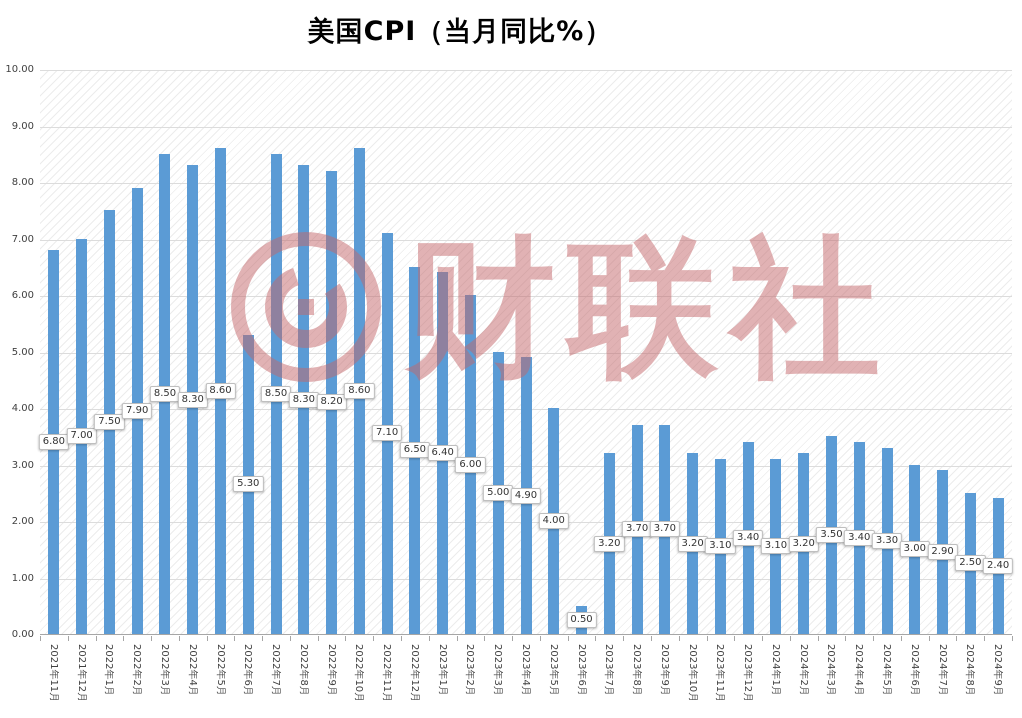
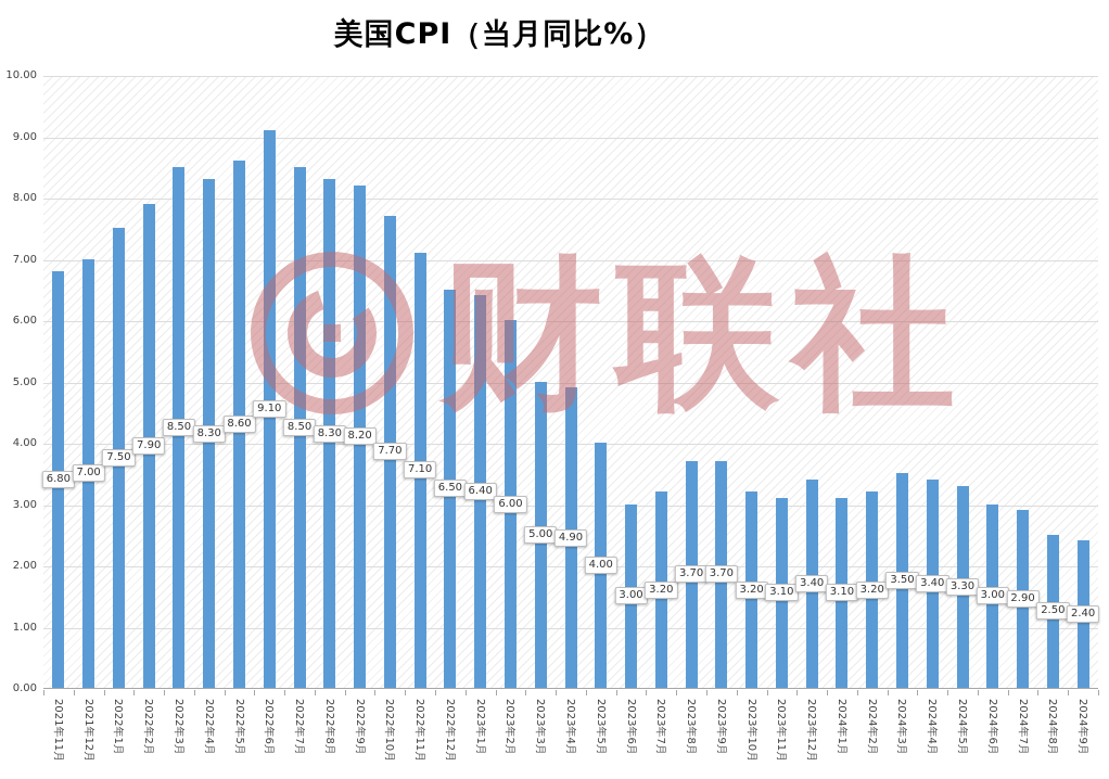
2022年6月: 5.30 -> 9.10
2022年10月: 8.60 -> 7.70
2023年6月: 0.50 -> 3.00
